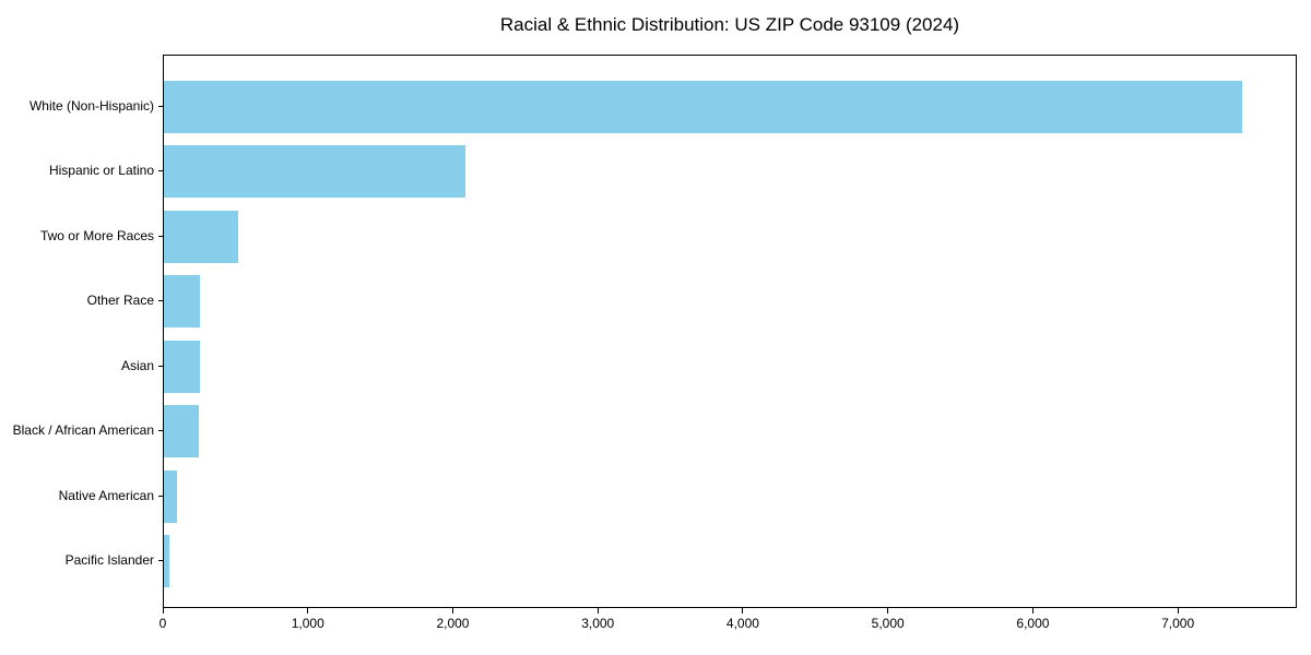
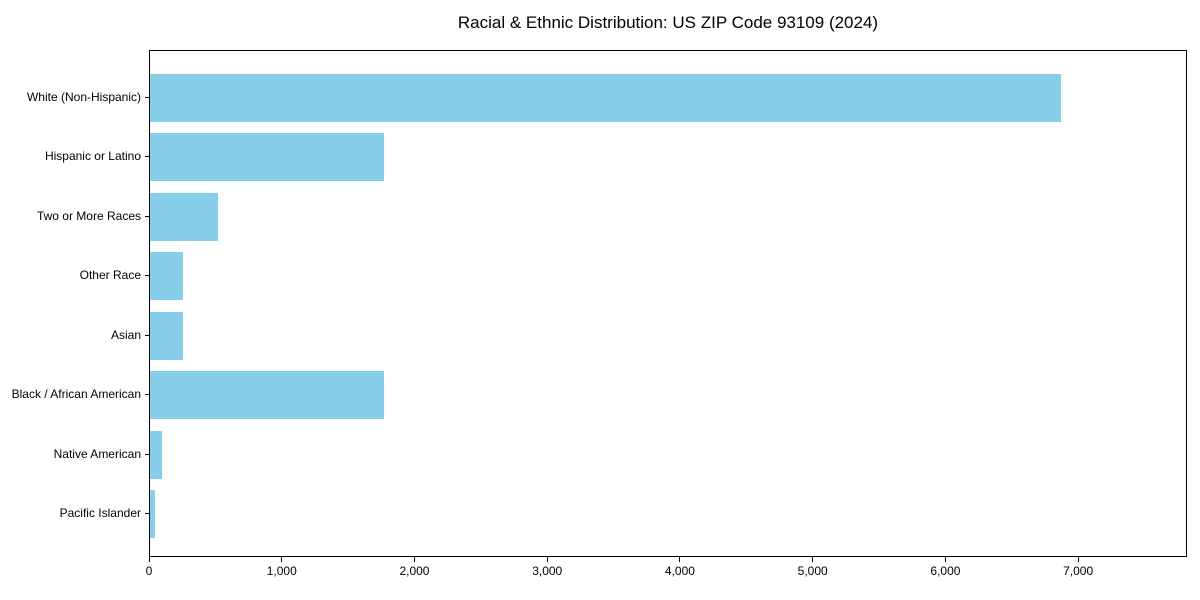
White (Non-Hispanic): 7440 -> 6860
Hispanic or Latino: 2080 -> 1760
Black / African American: 240 -> 1760
